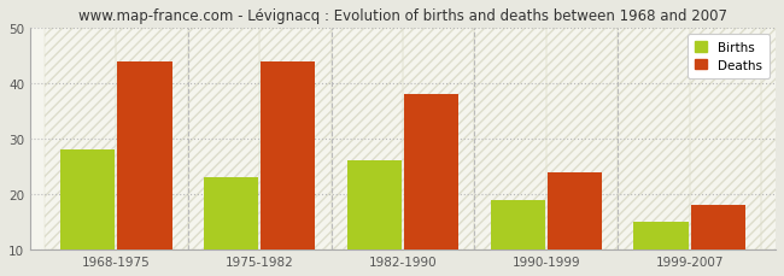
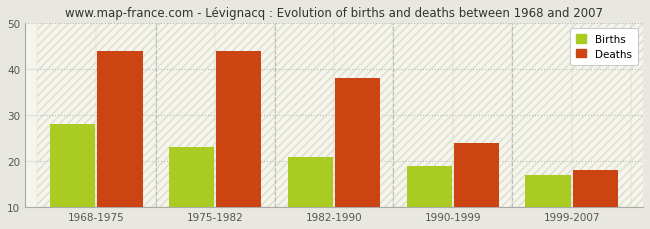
Births/1982-1990: 26 -> 21
Births/1999-2007: 15 -> 17
